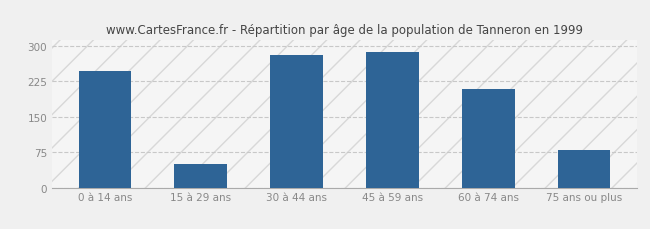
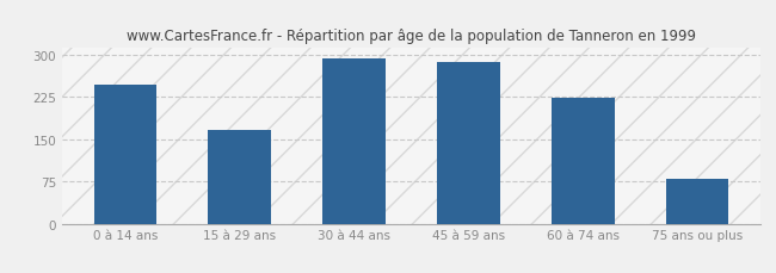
15 à 29 ans: 50 -> 167
30 à 44 ans: 280 -> 293
60 à 74 ans: 210 -> 224
